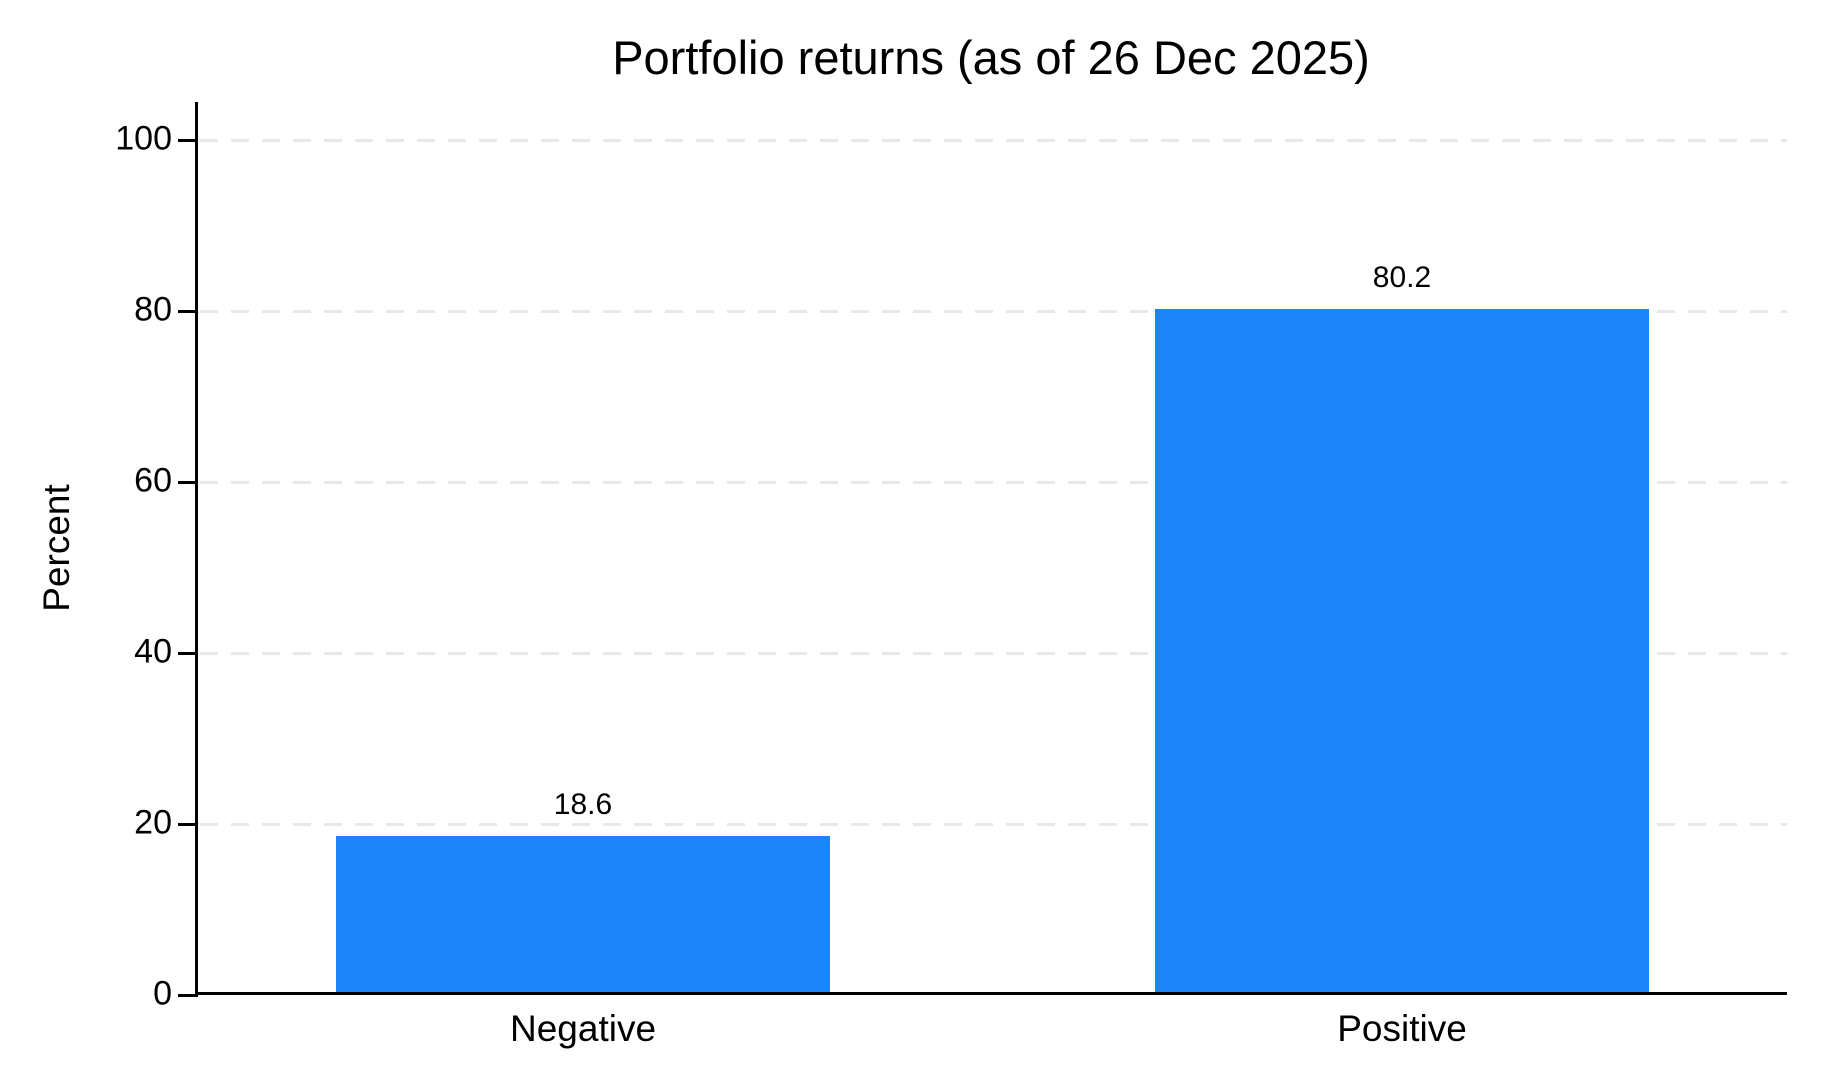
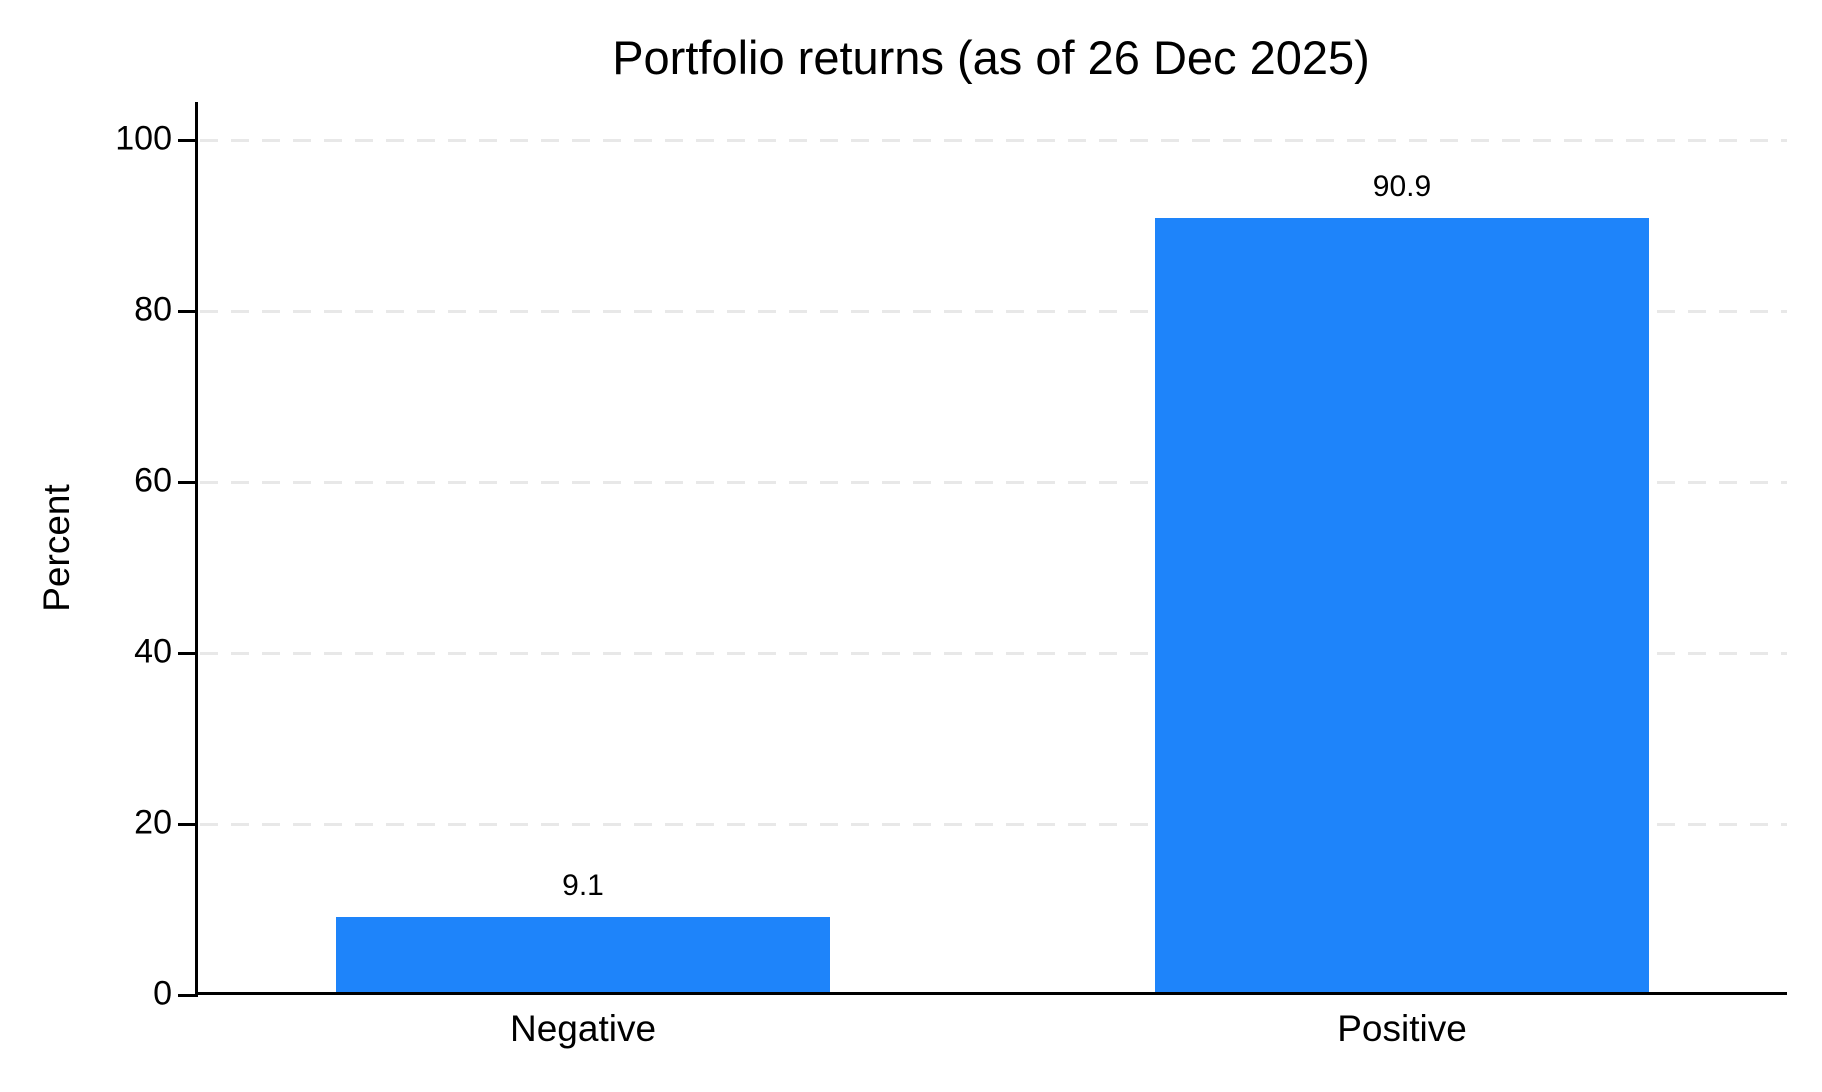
Negative: 18.6 -> 9.1
Positive: 80.2 -> 90.9
